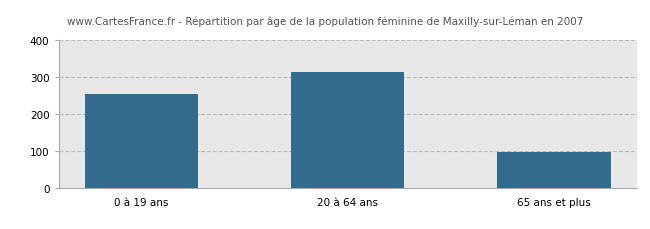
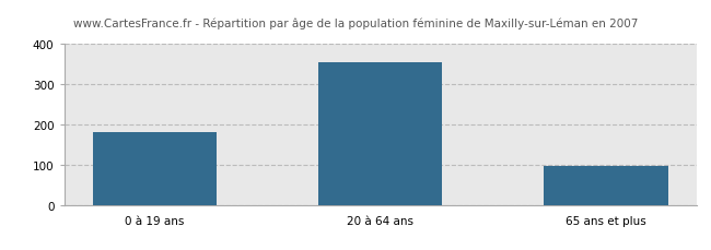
0 à 19 ans: 255 -> 180
20 à 64 ans: 315 -> 355
